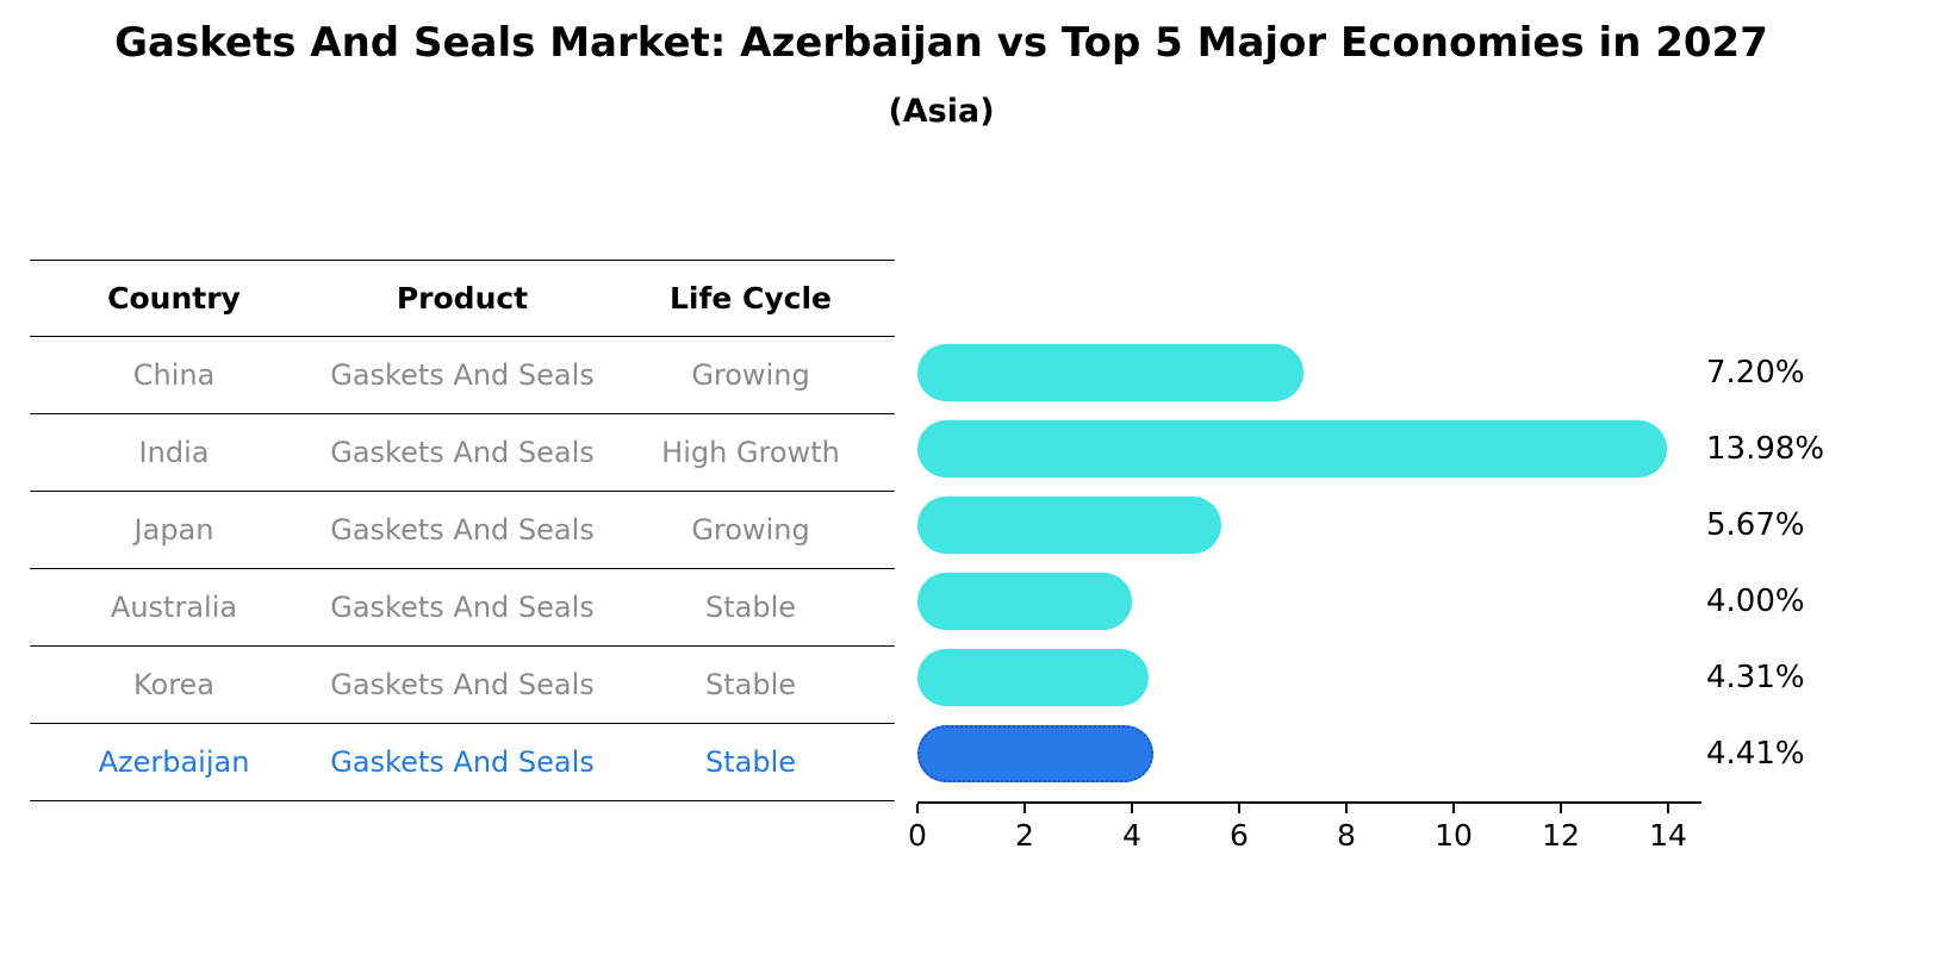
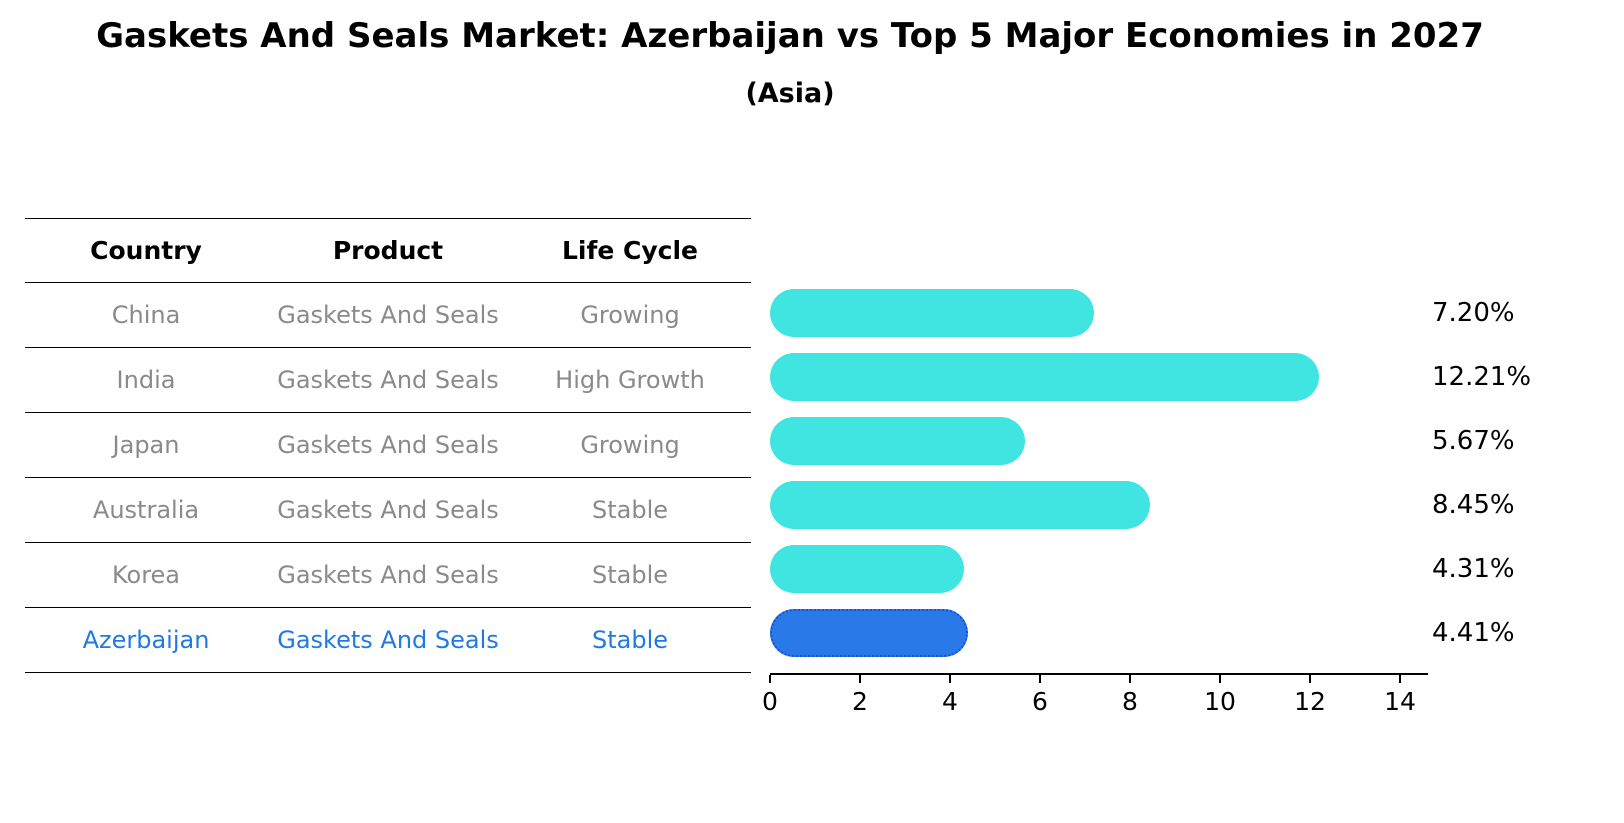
India: 13.98% -> 12.21%
Australia: 4.00% -> 8.45%
